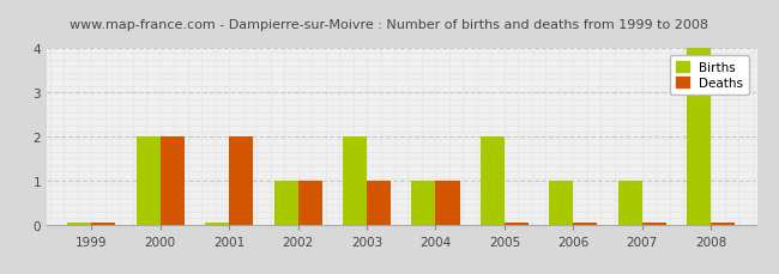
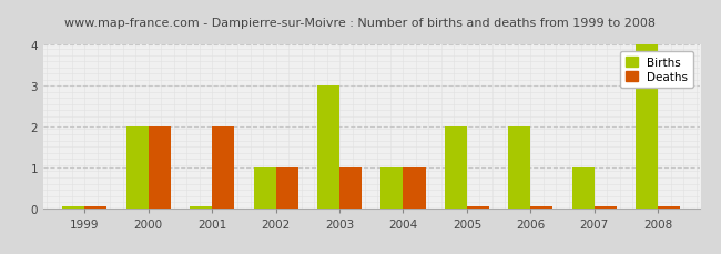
Births/2003: 2 -> 3
Births/2006: 1 -> 2
